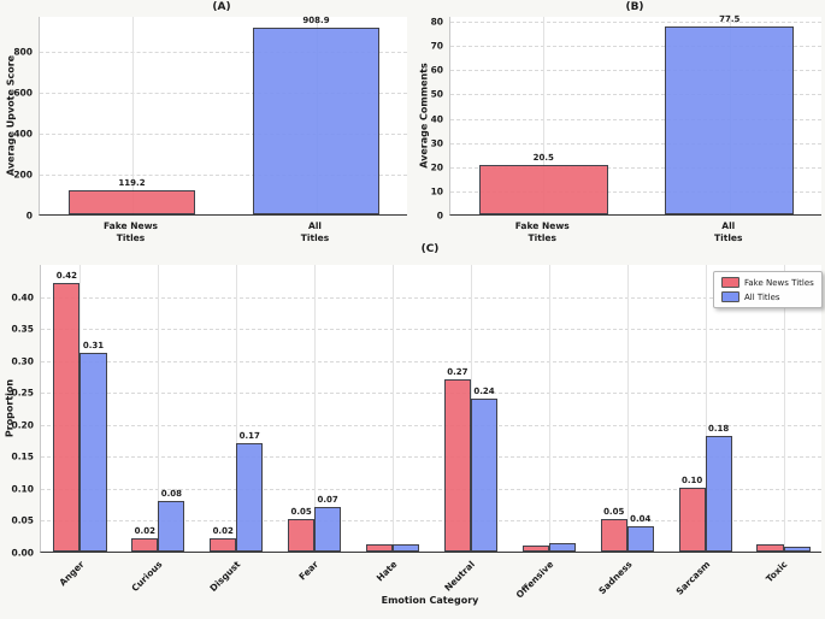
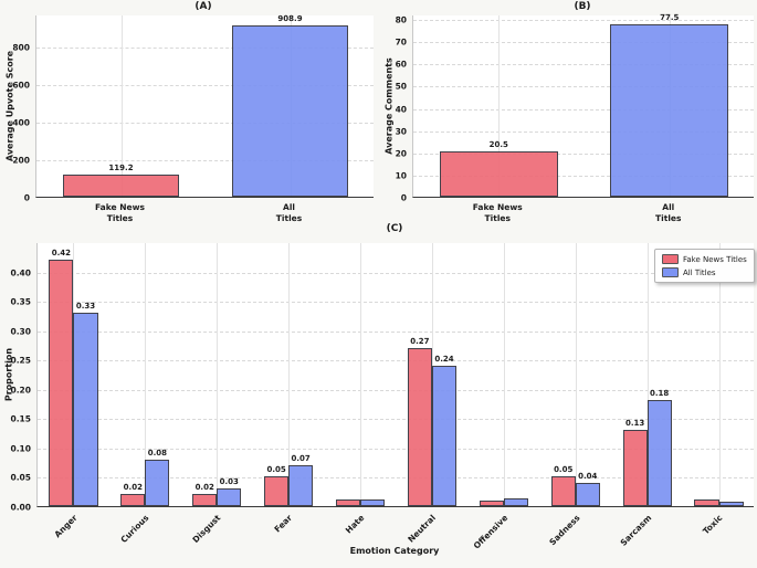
(C)/All Titles/Anger: 0.31 -> 0.33
(C)/All Titles/Disgust: 0.17 -> 0.03
(C)/Fake News Titles/Sarcasm: 0.10 -> 0.13
